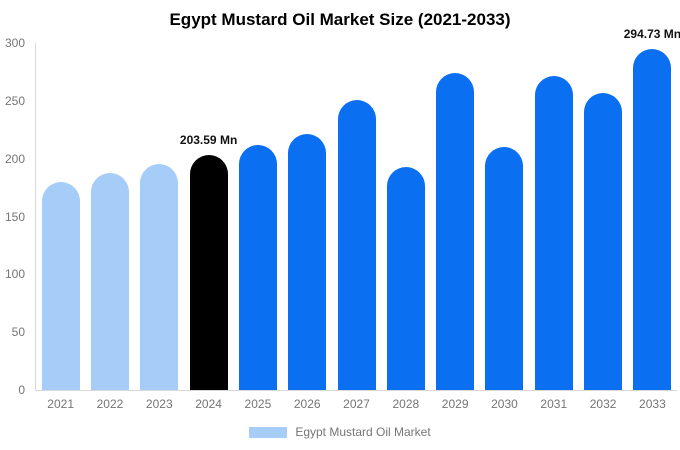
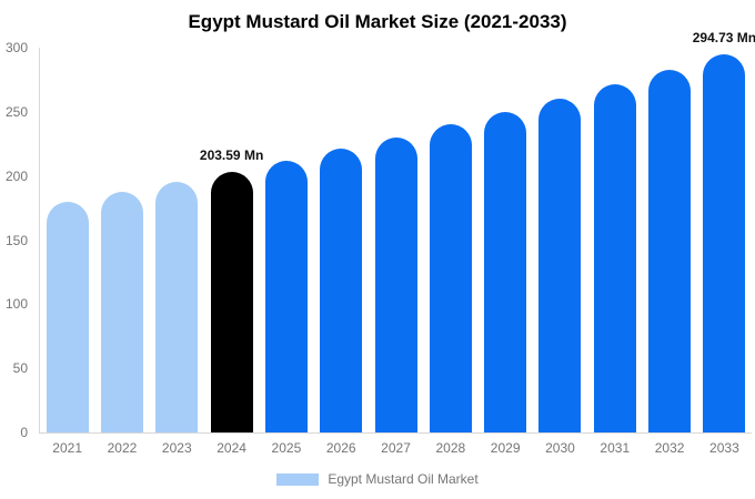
2027: 251 -> 230
2028: 193 -> 240
2029: 274 -> 250
2030: 210 -> 260
2032: 257 -> 283
